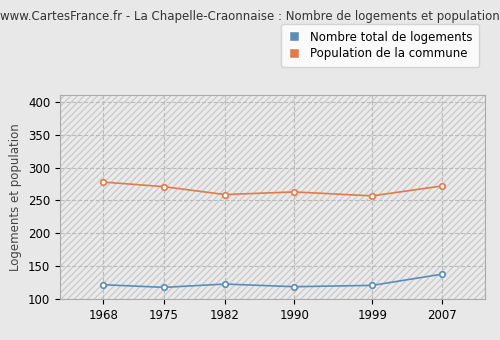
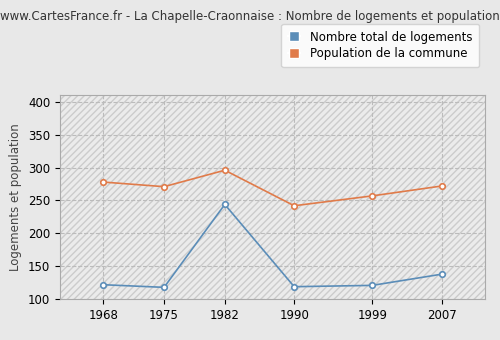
Nombre total de logements/1982: 123 -> 244
Population de la commune/1982: 259 -> 296
Population de la commune/1990: 263 -> 242
